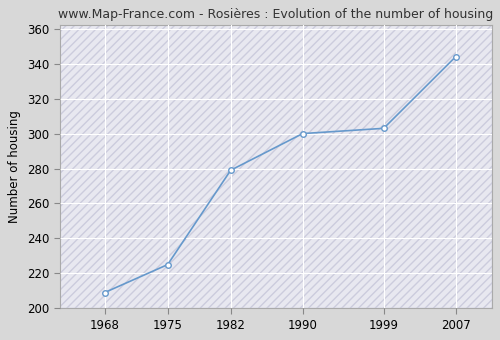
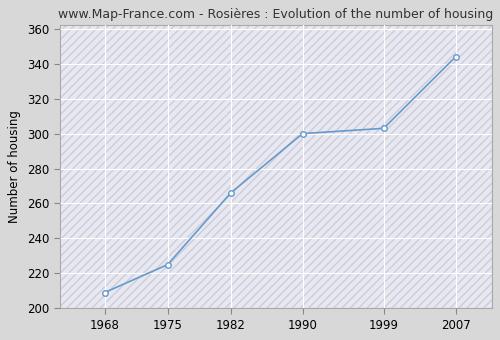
1982: 279 -> 266
